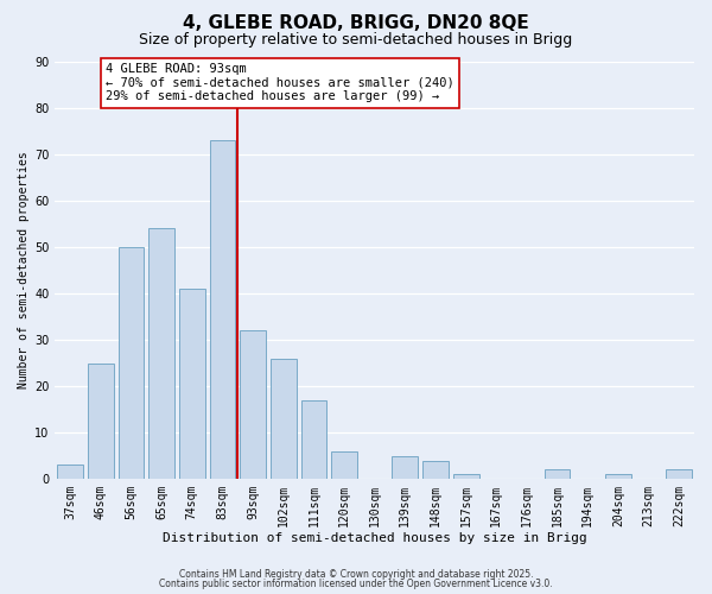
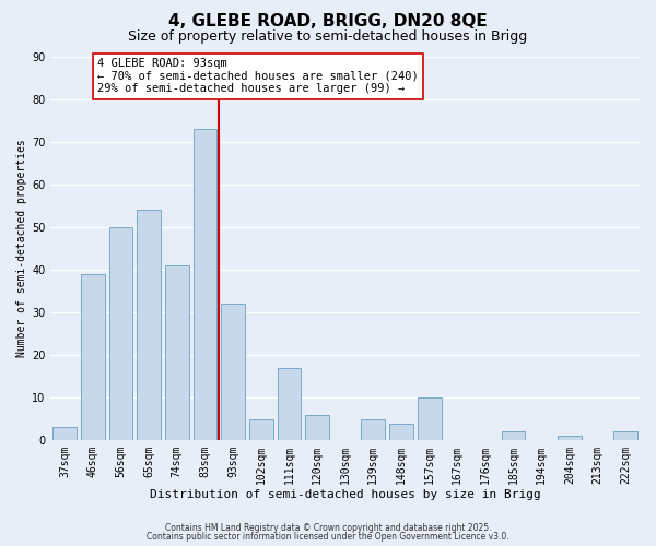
46sqm: 25 -> 39
102sqm: 26 -> 5
157sqm: 1 -> 10
